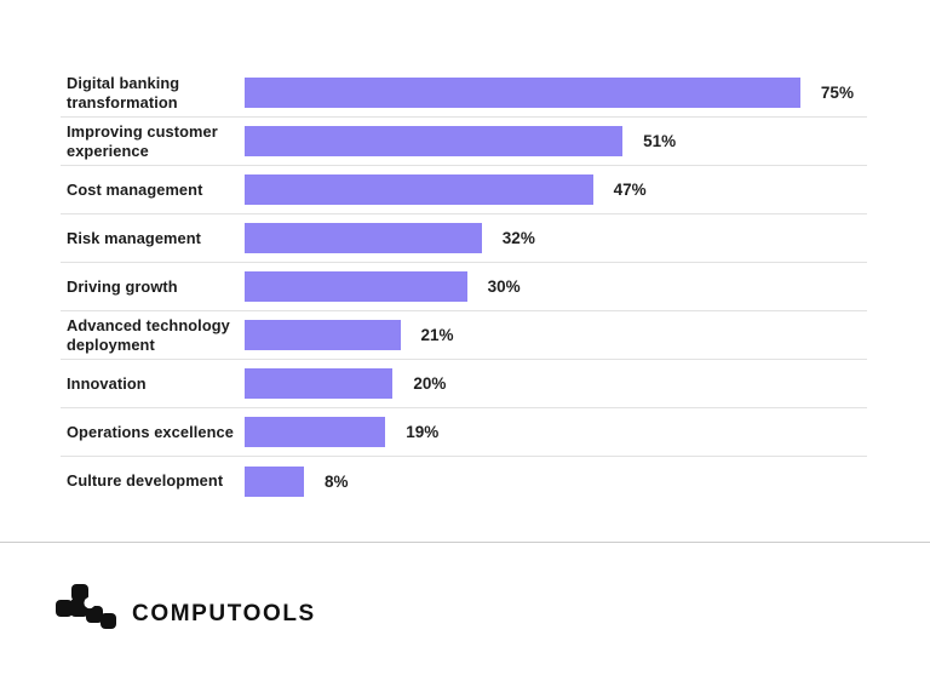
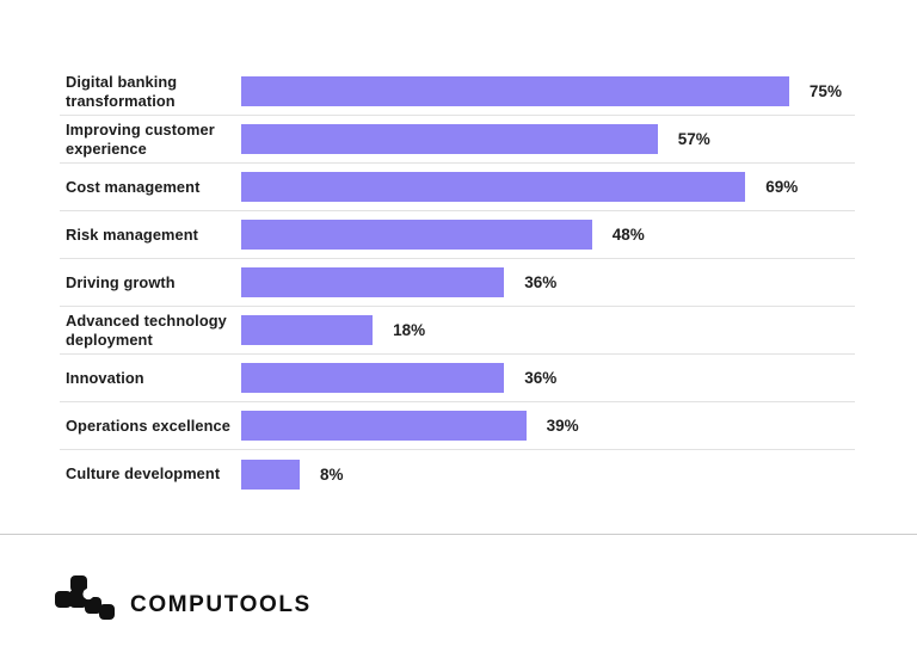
Improving customer experience: 51% -> 57%
Cost management: 47% -> 69%
Risk management: 32% -> 48%
Driving growth: 30% -> 36%
Advanced technology deployment: 21% -> 18%
Innovation: 20% -> 36%
Operations excellence: 19% -> 39%
